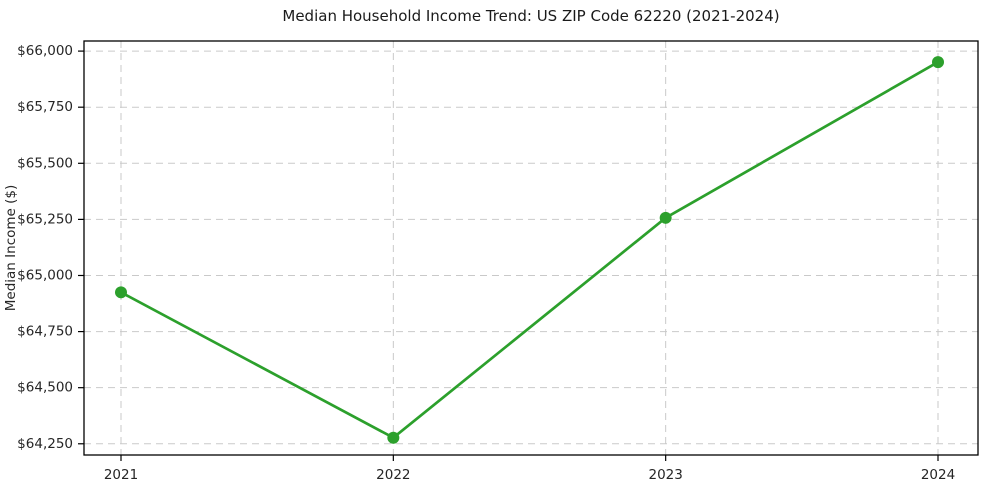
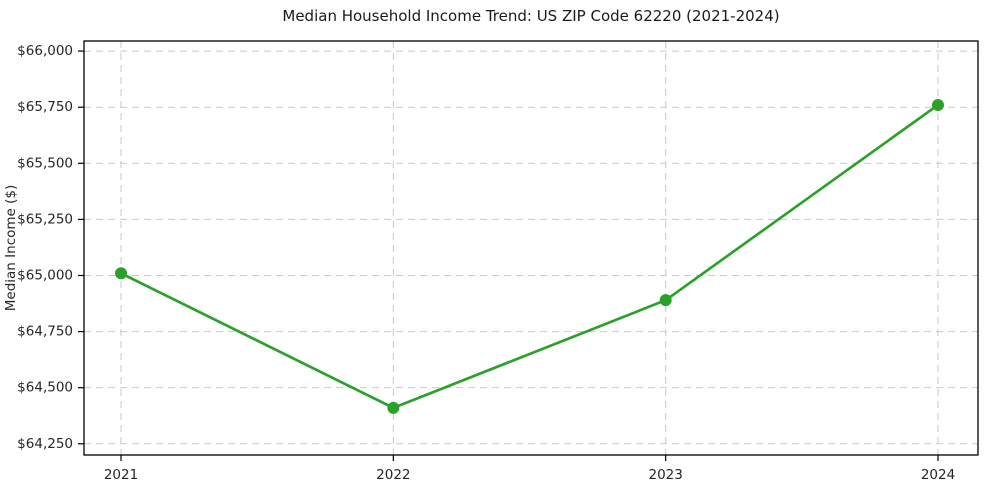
2021: $64920 -> $65010
2022: $64280 -> $64410
2023: $65260 -> $64890
2024: $65950 -> $65760
